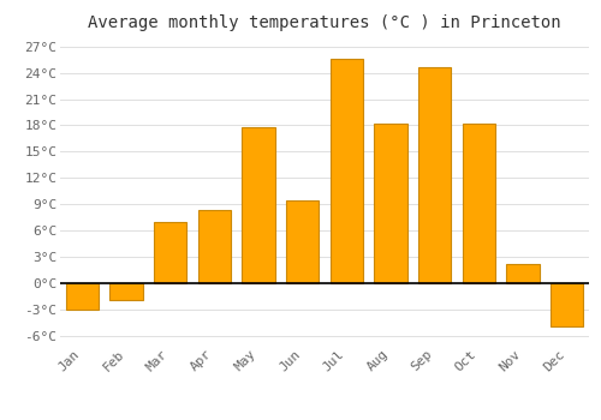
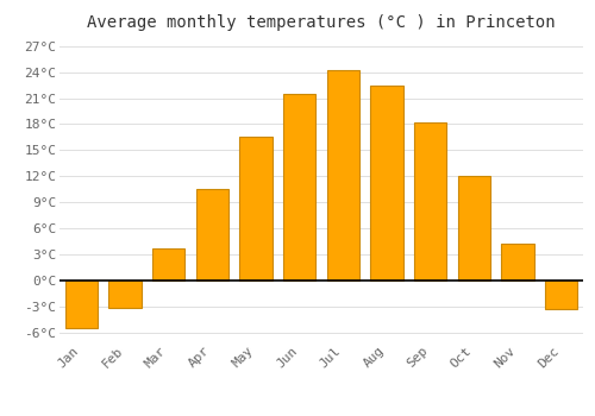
Jan: -3.0°C -> -5.5°C
Feb: -2.0°C -> -3.2°C
Mar: 7.0°C -> 3.7°C
Apr: 8.4°C -> 10.5°C
May: 17.8°C -> 16.5°C
Jun: 9.4°C -> 21.5°C
Jul: 25.6°C -> 24.2°C
Aug: 18.2°C -> 22.5°C
Sep: 24.6°C -> 18.2°C
Oct: 18.2°C -> 12.1°C
Nov: 2.2°C -> 4.2°C
Dec: -5.0°C -> -3.3°C
